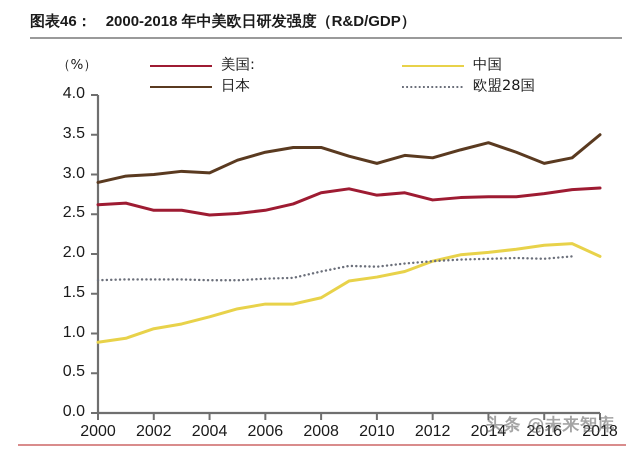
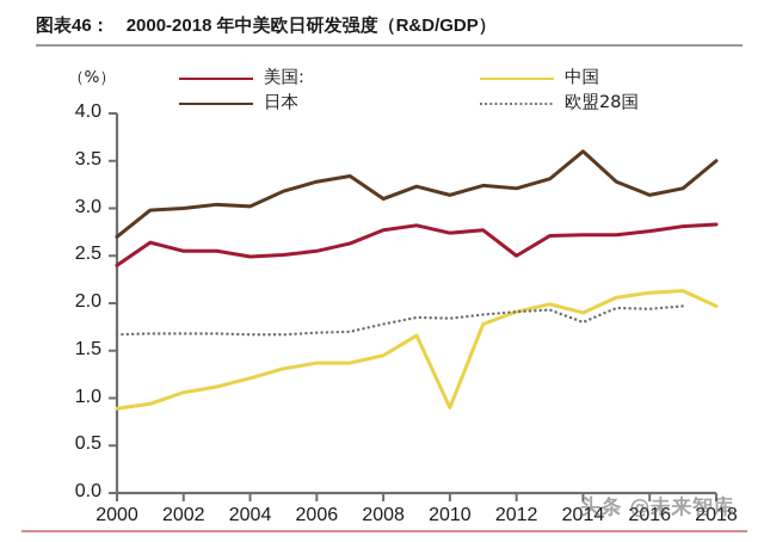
美国:/2000: 2.6 -> 2.4
日本/2000: 2.9 -> 2.7
日本/2008: 3.3 -> 3.1
中国/2010: 1.7 -> 0.9
美国:/2012: 2.7 -> 2.5
日本/2014: 3.4 -> 3.6
中国/2014: 2.0 -> 1.9
欧盟28国/2014: 1.9 -> 1.8
